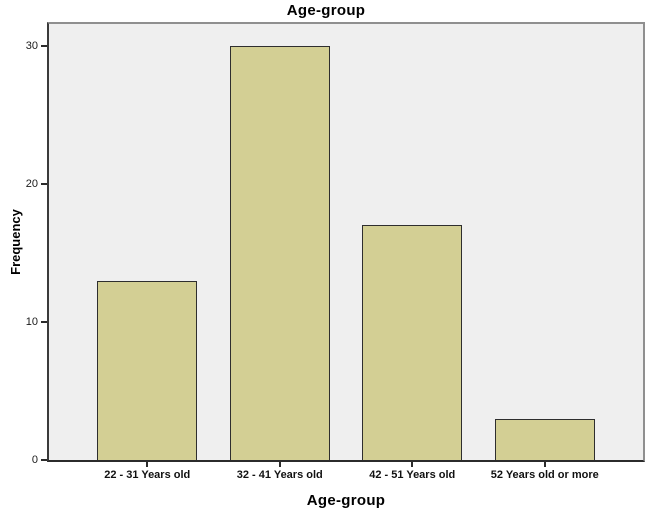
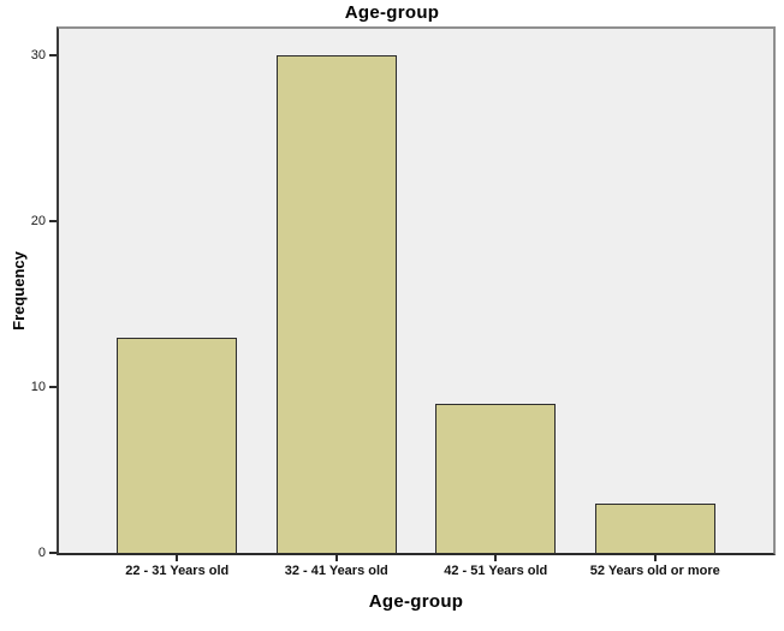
42 - 51 Years old: 17 -> 9
